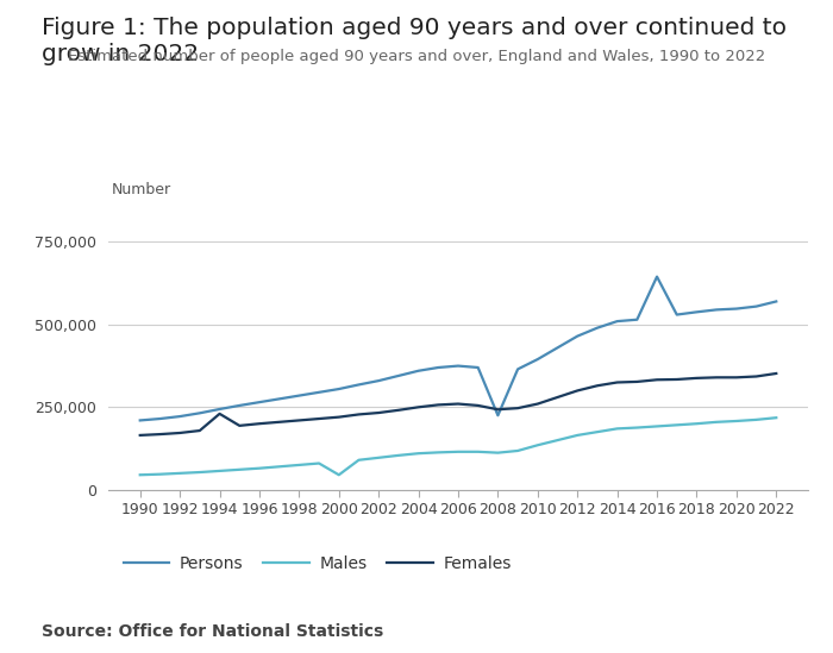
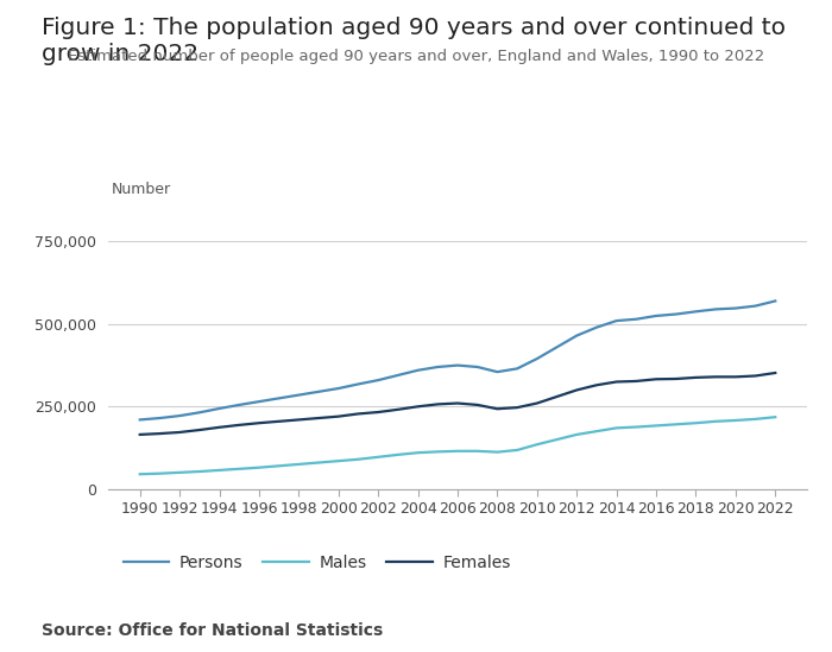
Females/1994: 230,000 -> 187,000
Males/2000: 45,000 -> 85,000
Persons/2008: 225,000 -> 355,000
Persons/2016: 645,000 -> 525,000
